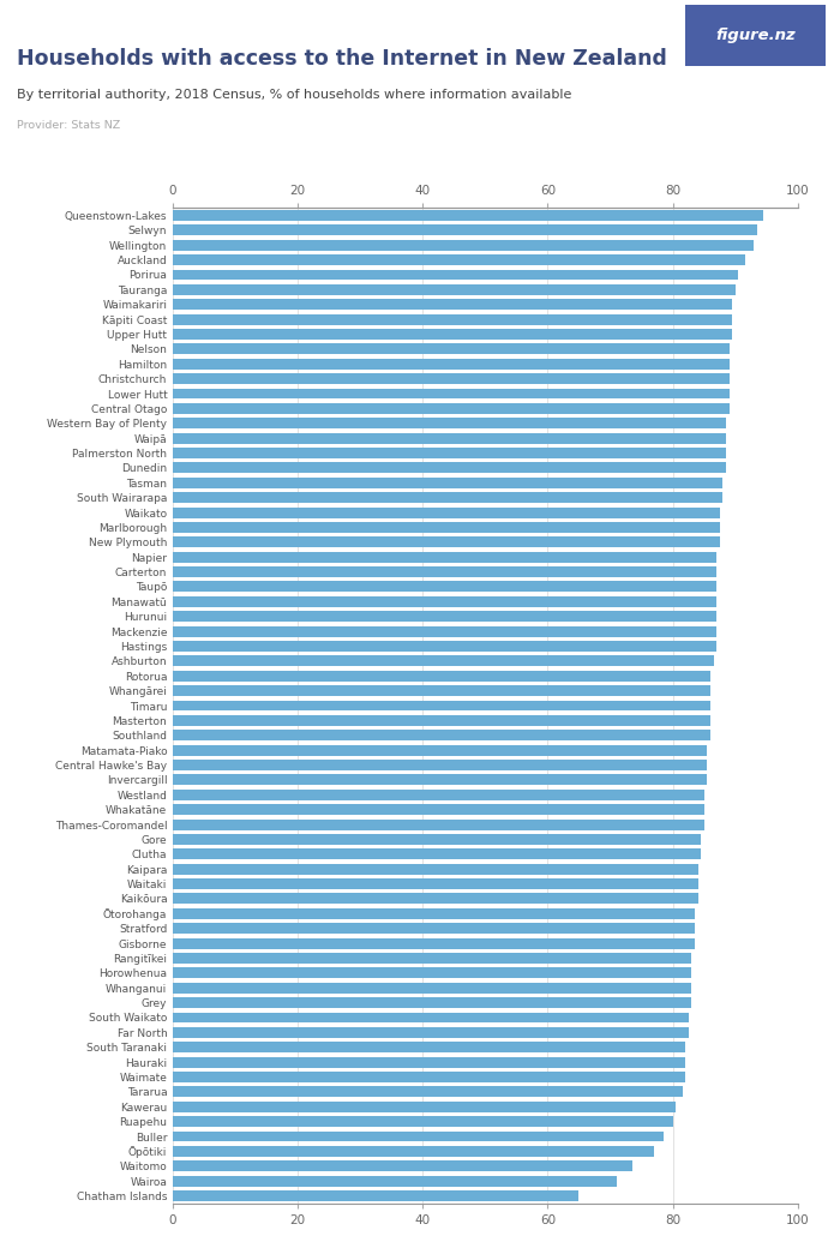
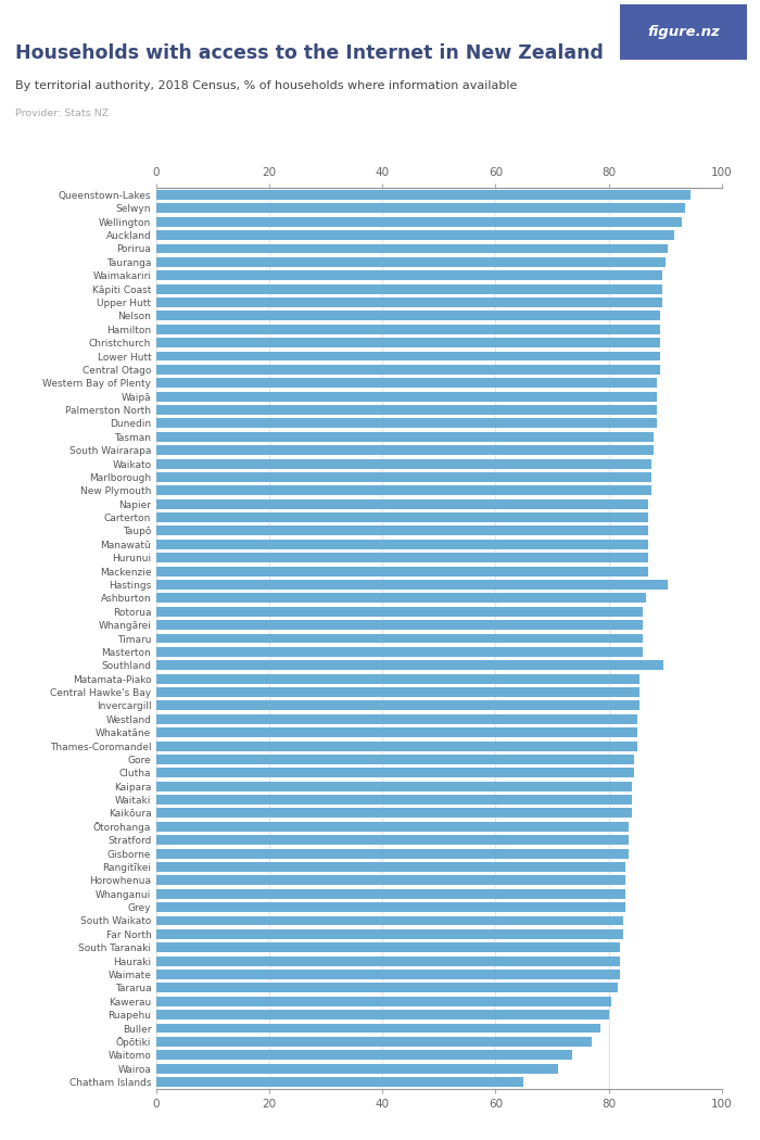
Hastings: 87.0 -> 90.4
Southland: 86.0 -> 89.6
